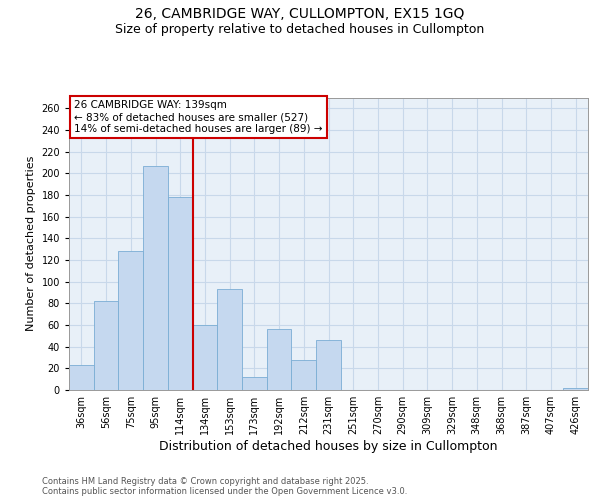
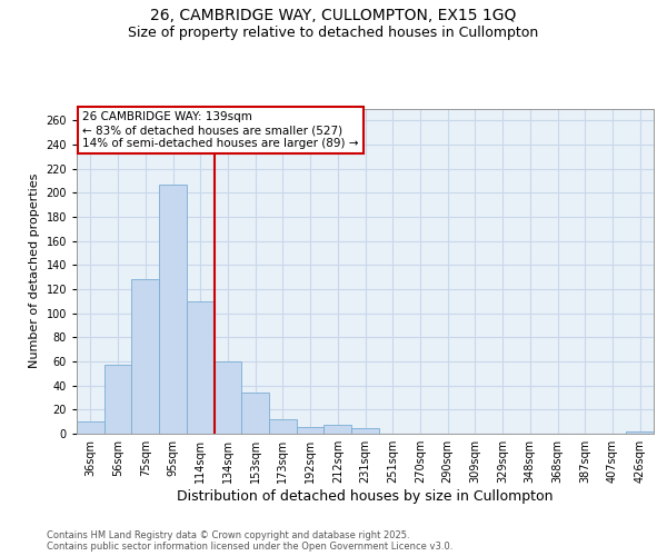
36sqm: 23 -> 10
56sqm: 82 -> 57
114sqm: 178 -> 110
153sqm: 93 -> 34
192sqm: 56 -> 6
212sqm: 28 -> 7
231sqm: 46 -> 5
